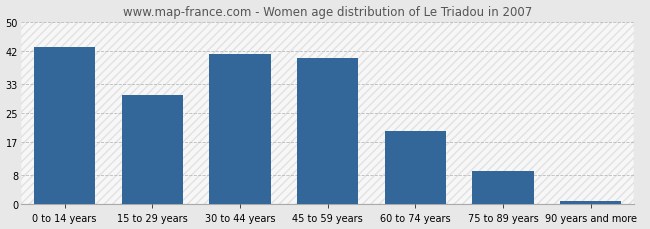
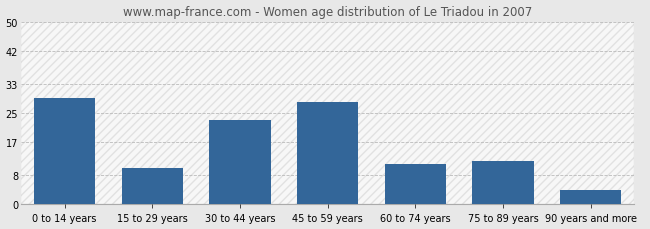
0 to 14 years: 43 -> 29
15 to 29 years: 30 -> 10
30 to 44 years: 41 -> 23
45 to 59 years: 40 -> 28
60 to 74 years: 20 -> 11
75 to 89 years: 9 -> 12
90 years and more: 1 -> 4
